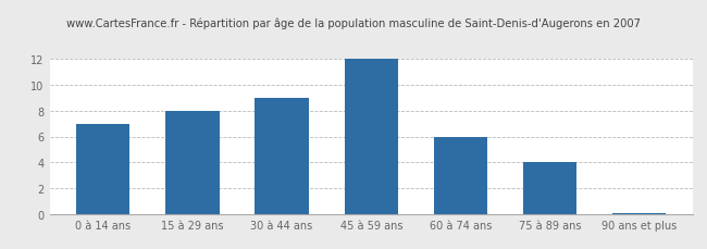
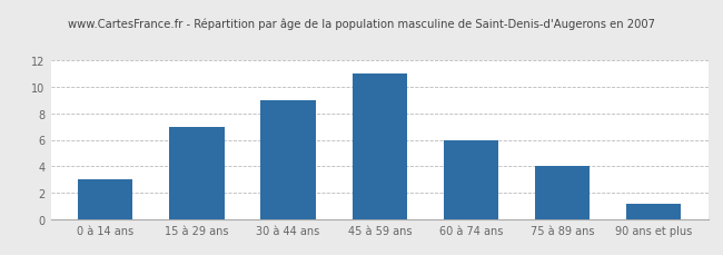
0 à 14 ans: 7.0 -> 3.0
15 à 29 ans: 8.0 -> 7.0
45 à 59 ans: 12.0 -> 11.0
90 ans et plus: 0.1 -> 1.2
